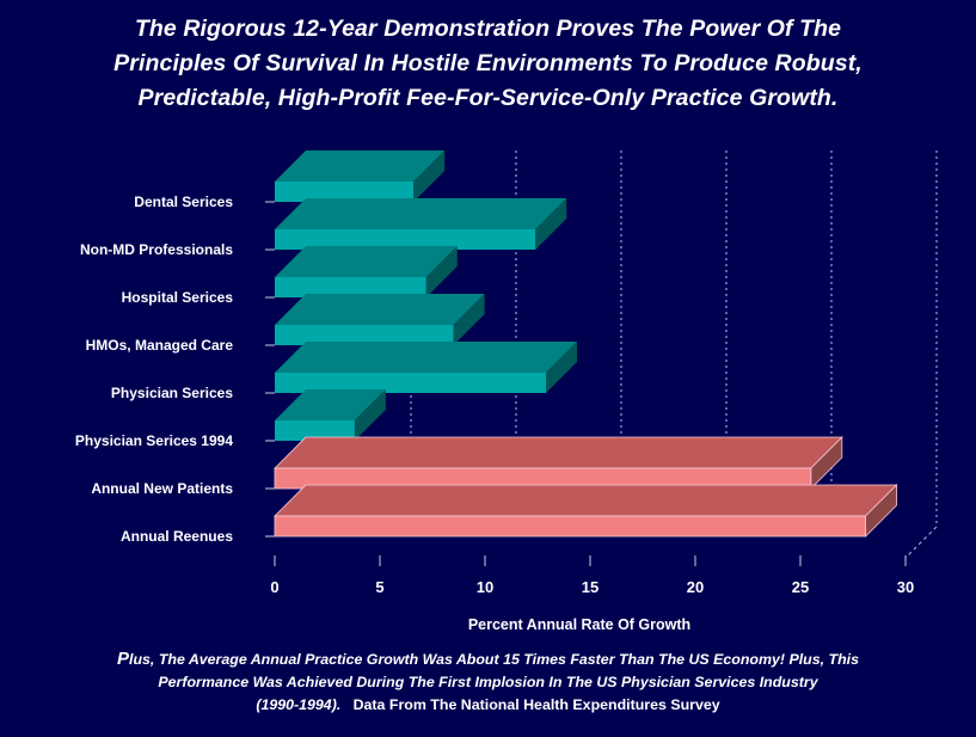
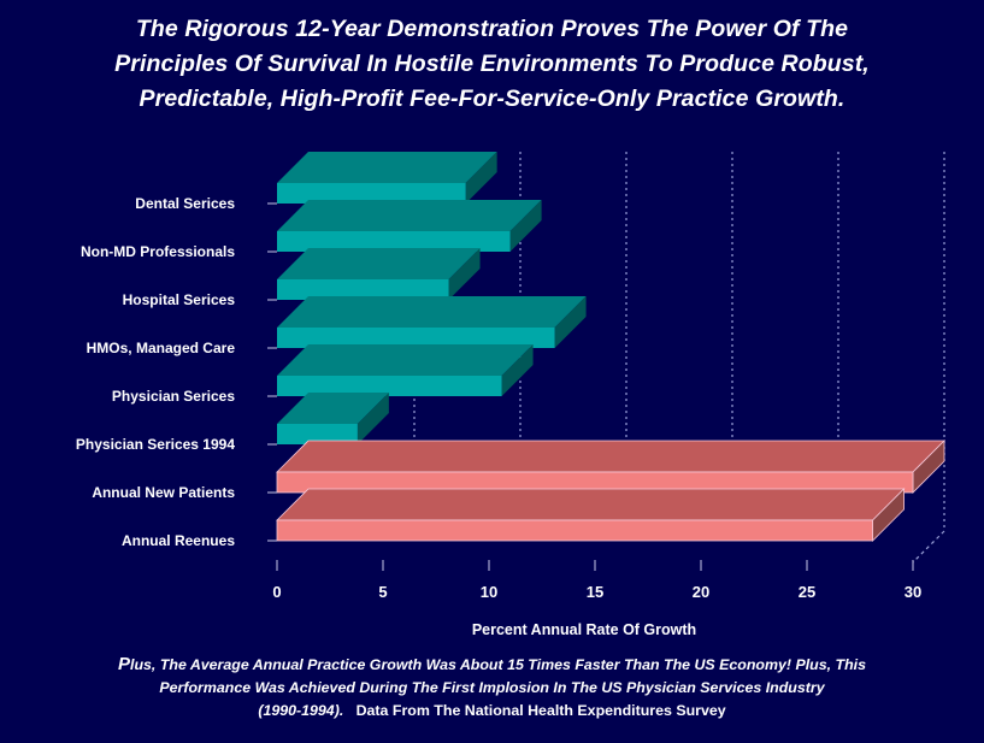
Dental Serices: 6.6 -> 8.9
Non-MD Professionals: 12.4 -> 11.0
Hospital Serices: 7.2 -> 8.1
HMOs, Managed Care: 8.5 -> 13.1
Physician Serices: 12.9 -> 10.6
Annual New Patients: 25.5 -> 30.0
